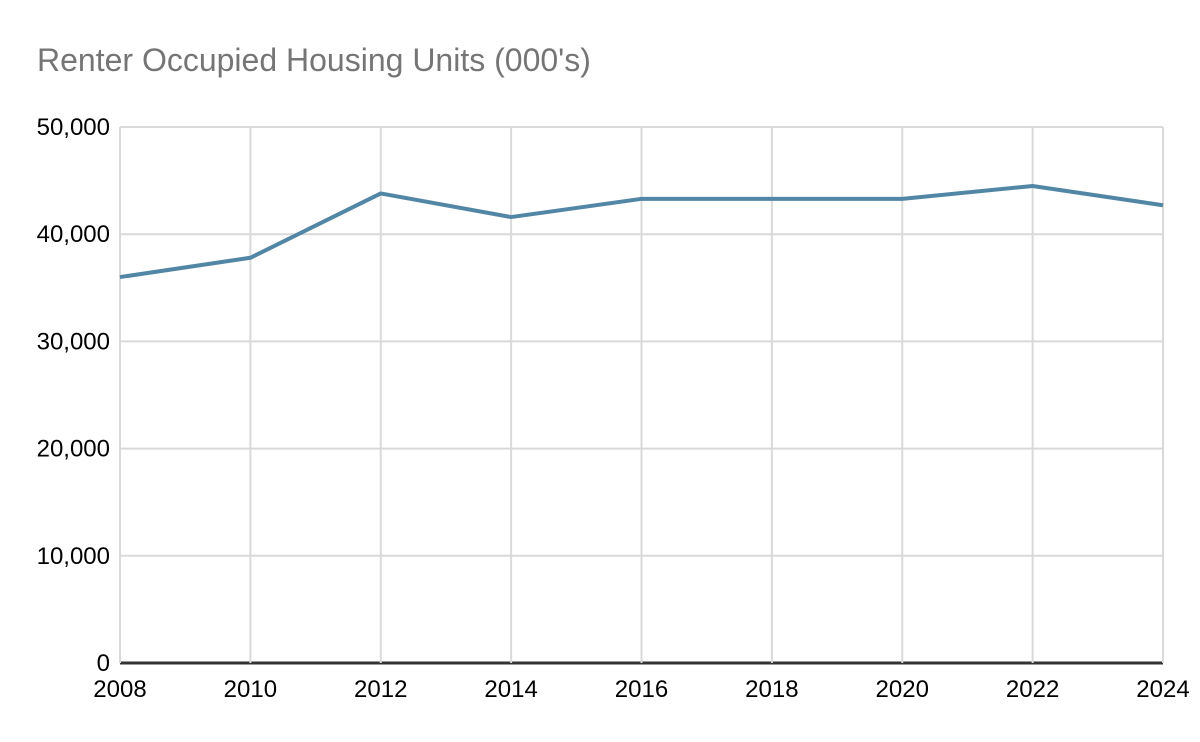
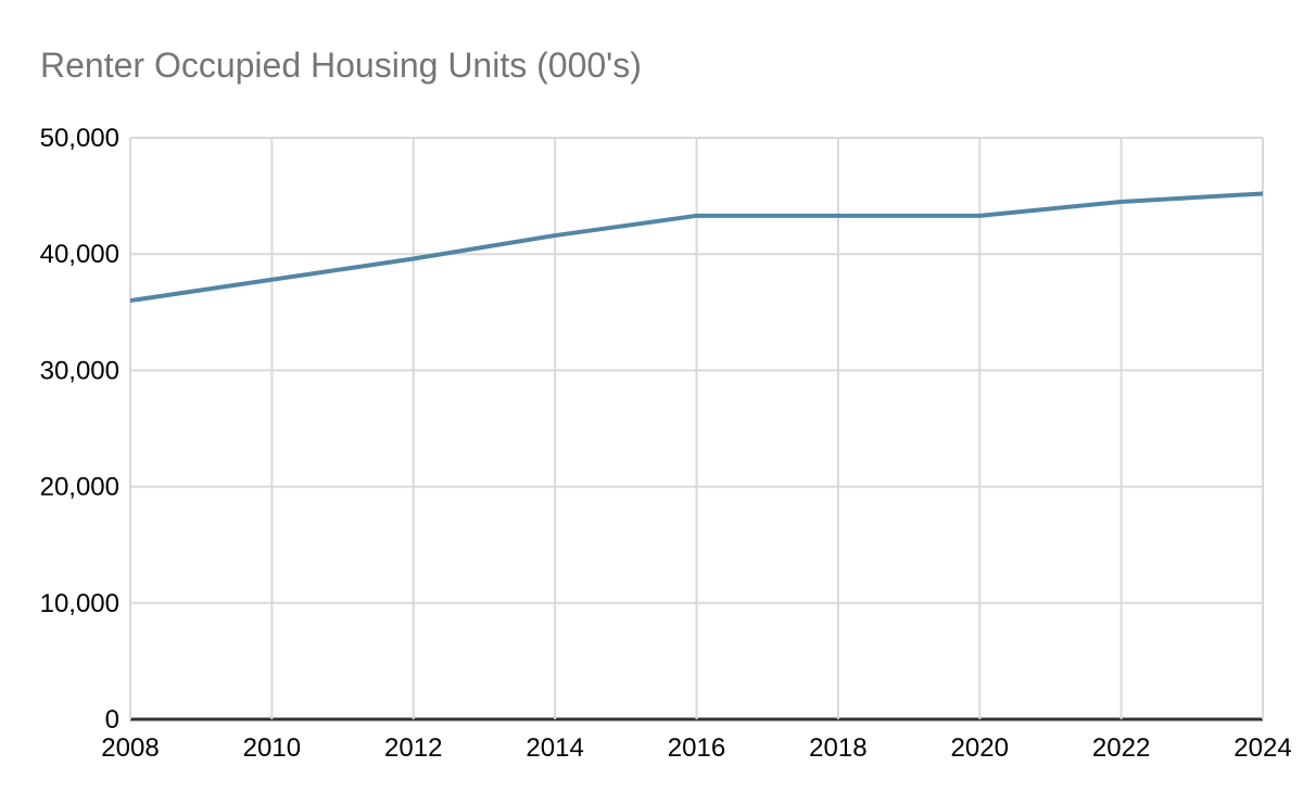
2012: 43800 -> 39600
2024: 42700 -> 45200
